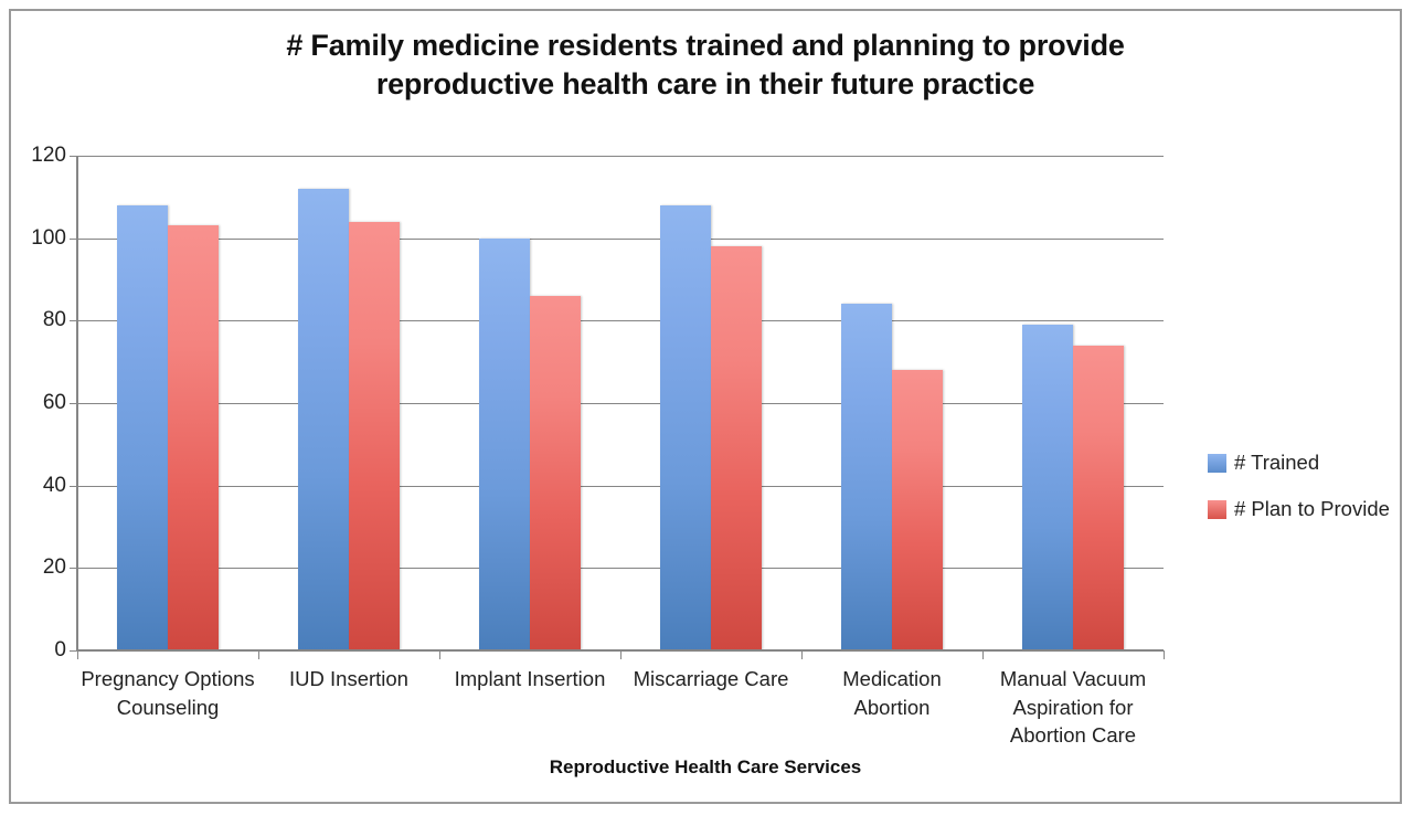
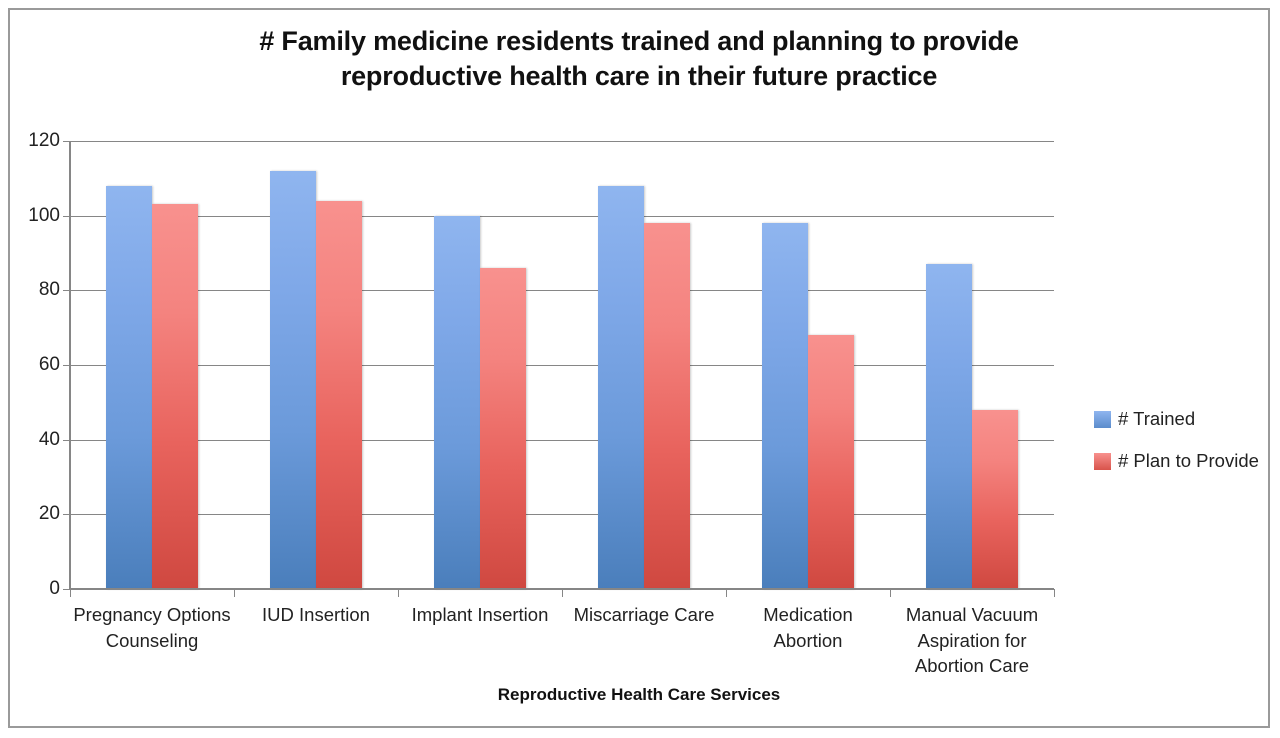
# Trained/Medication Abortion: 84 -> 98
# Trained/Manual Vacuum Aspiration for Abortion Care: 79 -> 87
# Plan to Provide/Manual Vacuum Aspiration for Abortion Care: 74 -> 48
